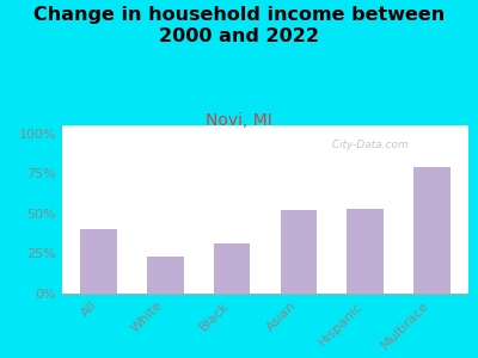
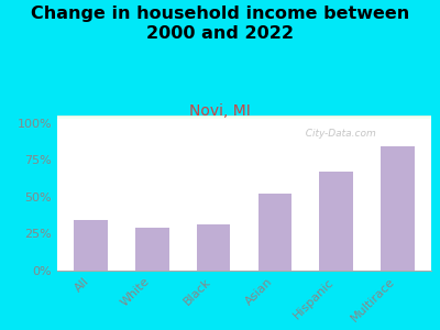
All: 40% -> 34%
White: 23% -> 29%
Hispanic: 53% -> 67%
Multirace: 79% -> 84%
